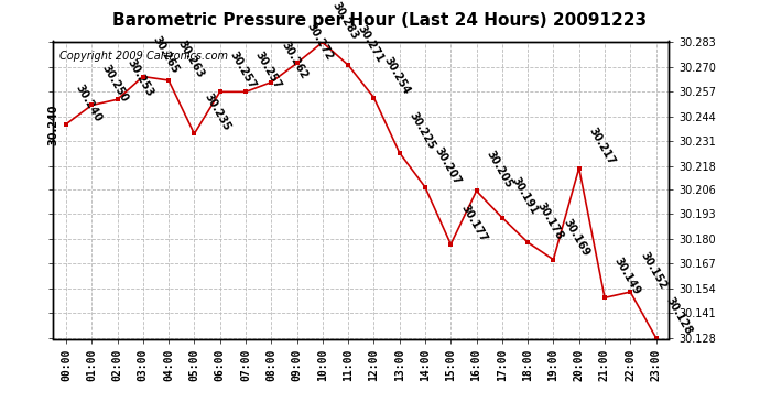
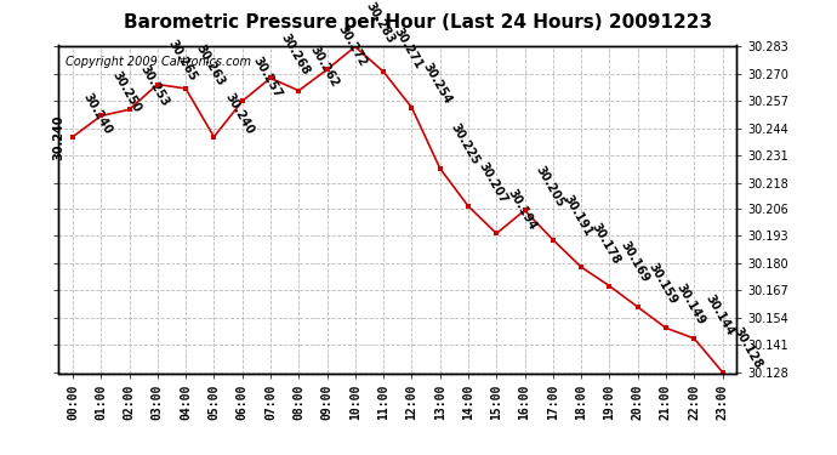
05:00: 30.235 -> 30.240
07:00: 30.257 -> 30.268
15:00: 30.177 -> 30.194
20:00: 30.217 -> 30.159
22:00: 30.152 -> 30.144
